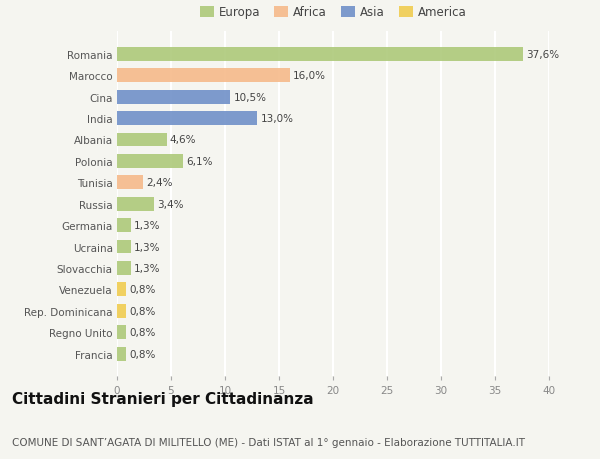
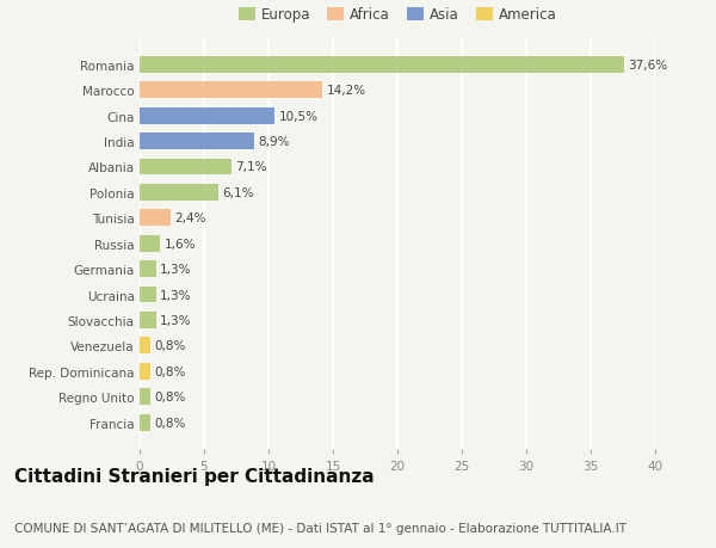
Marocco: 16,0% -> 14,2%
India: 13,0% -> 8,9%
Albania: 4,6% -> 7,1%
Russia: 3,4% -> 1,6%
